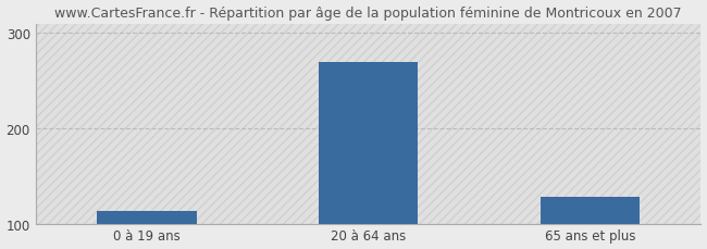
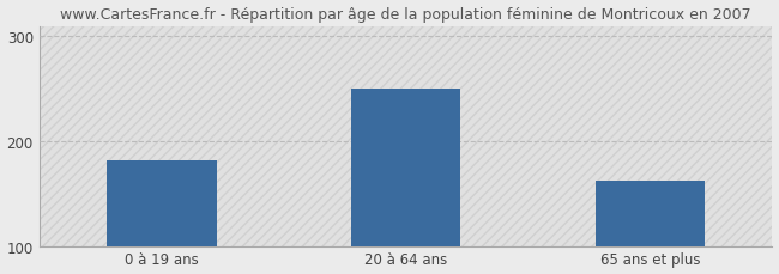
0 à 19 ans: 113 -> 182
20 à 64 ans: 270 -> 250
65 ans et plus: 128 -> 162
